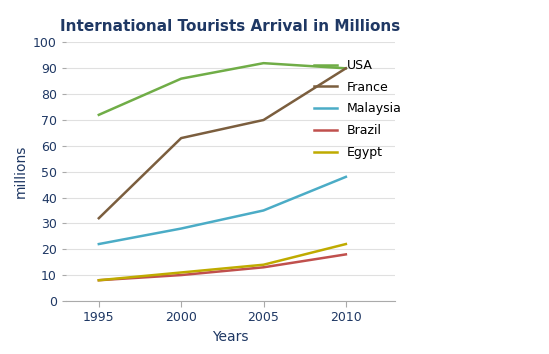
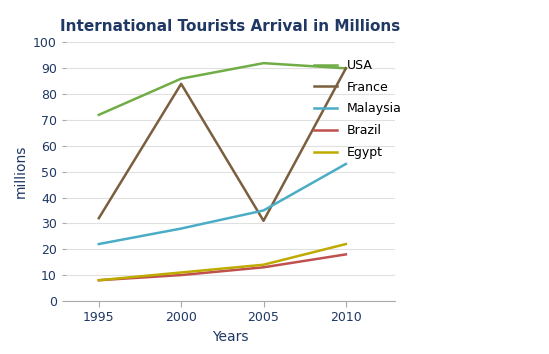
France/2000: 63 -> 84
France/2005: 70 -> 31
Malaysia/2010: 48 -> 53
